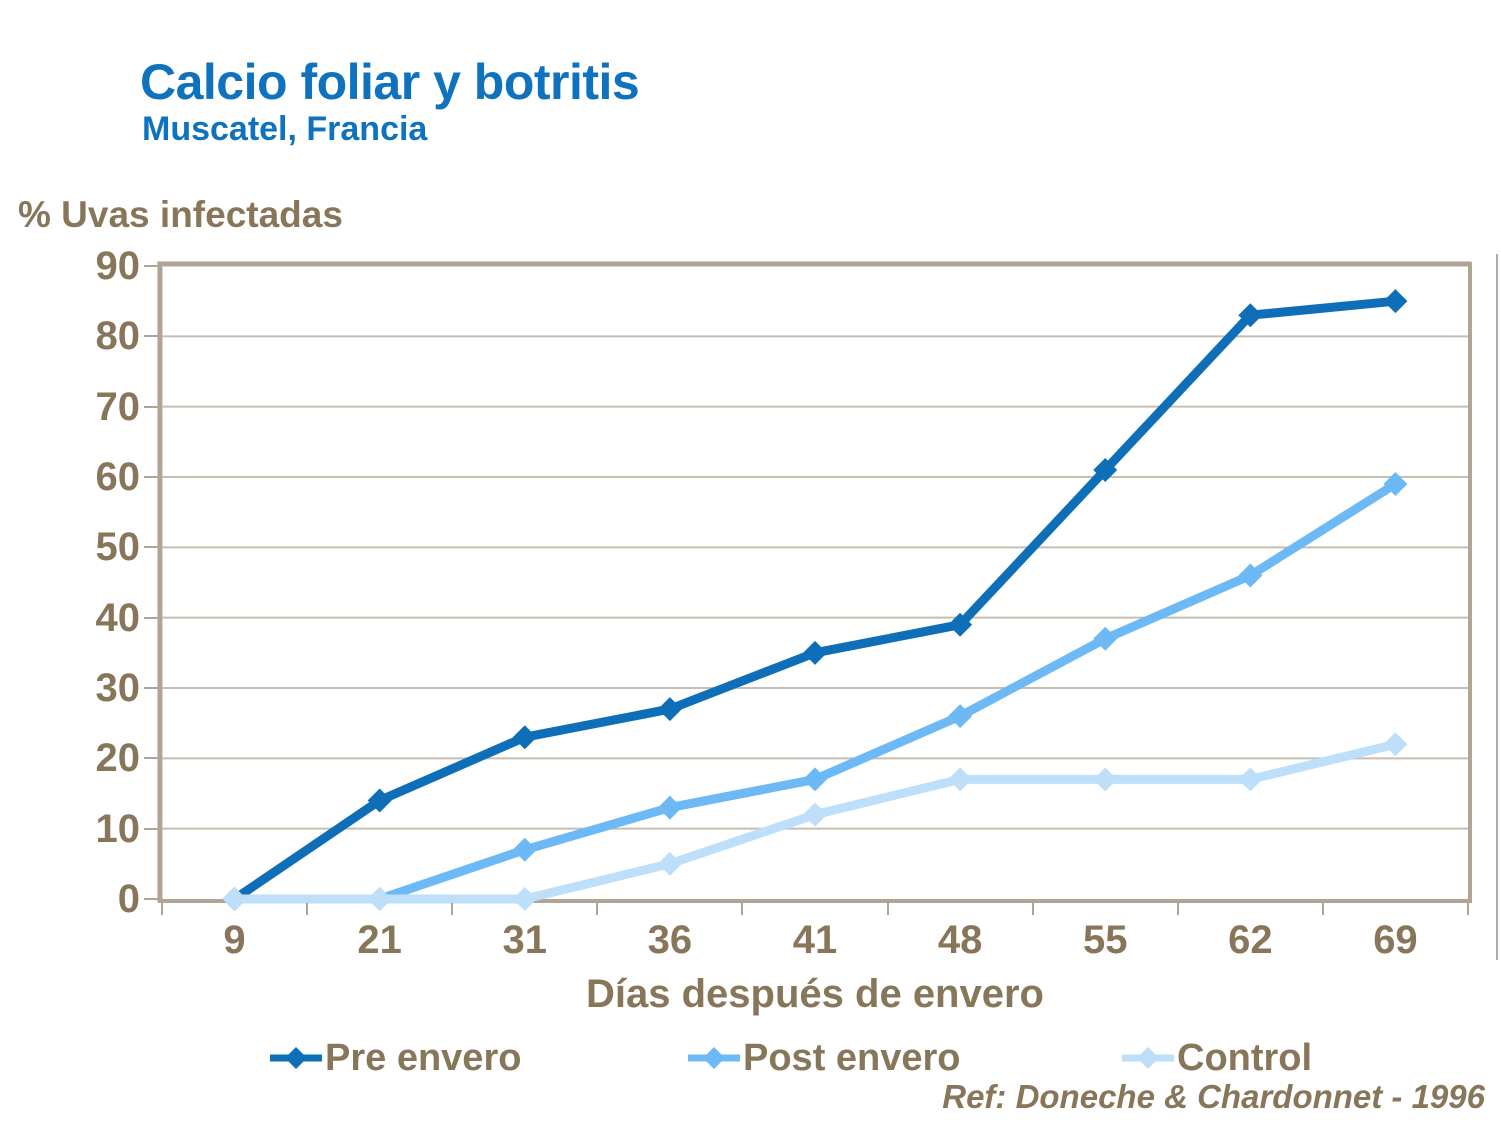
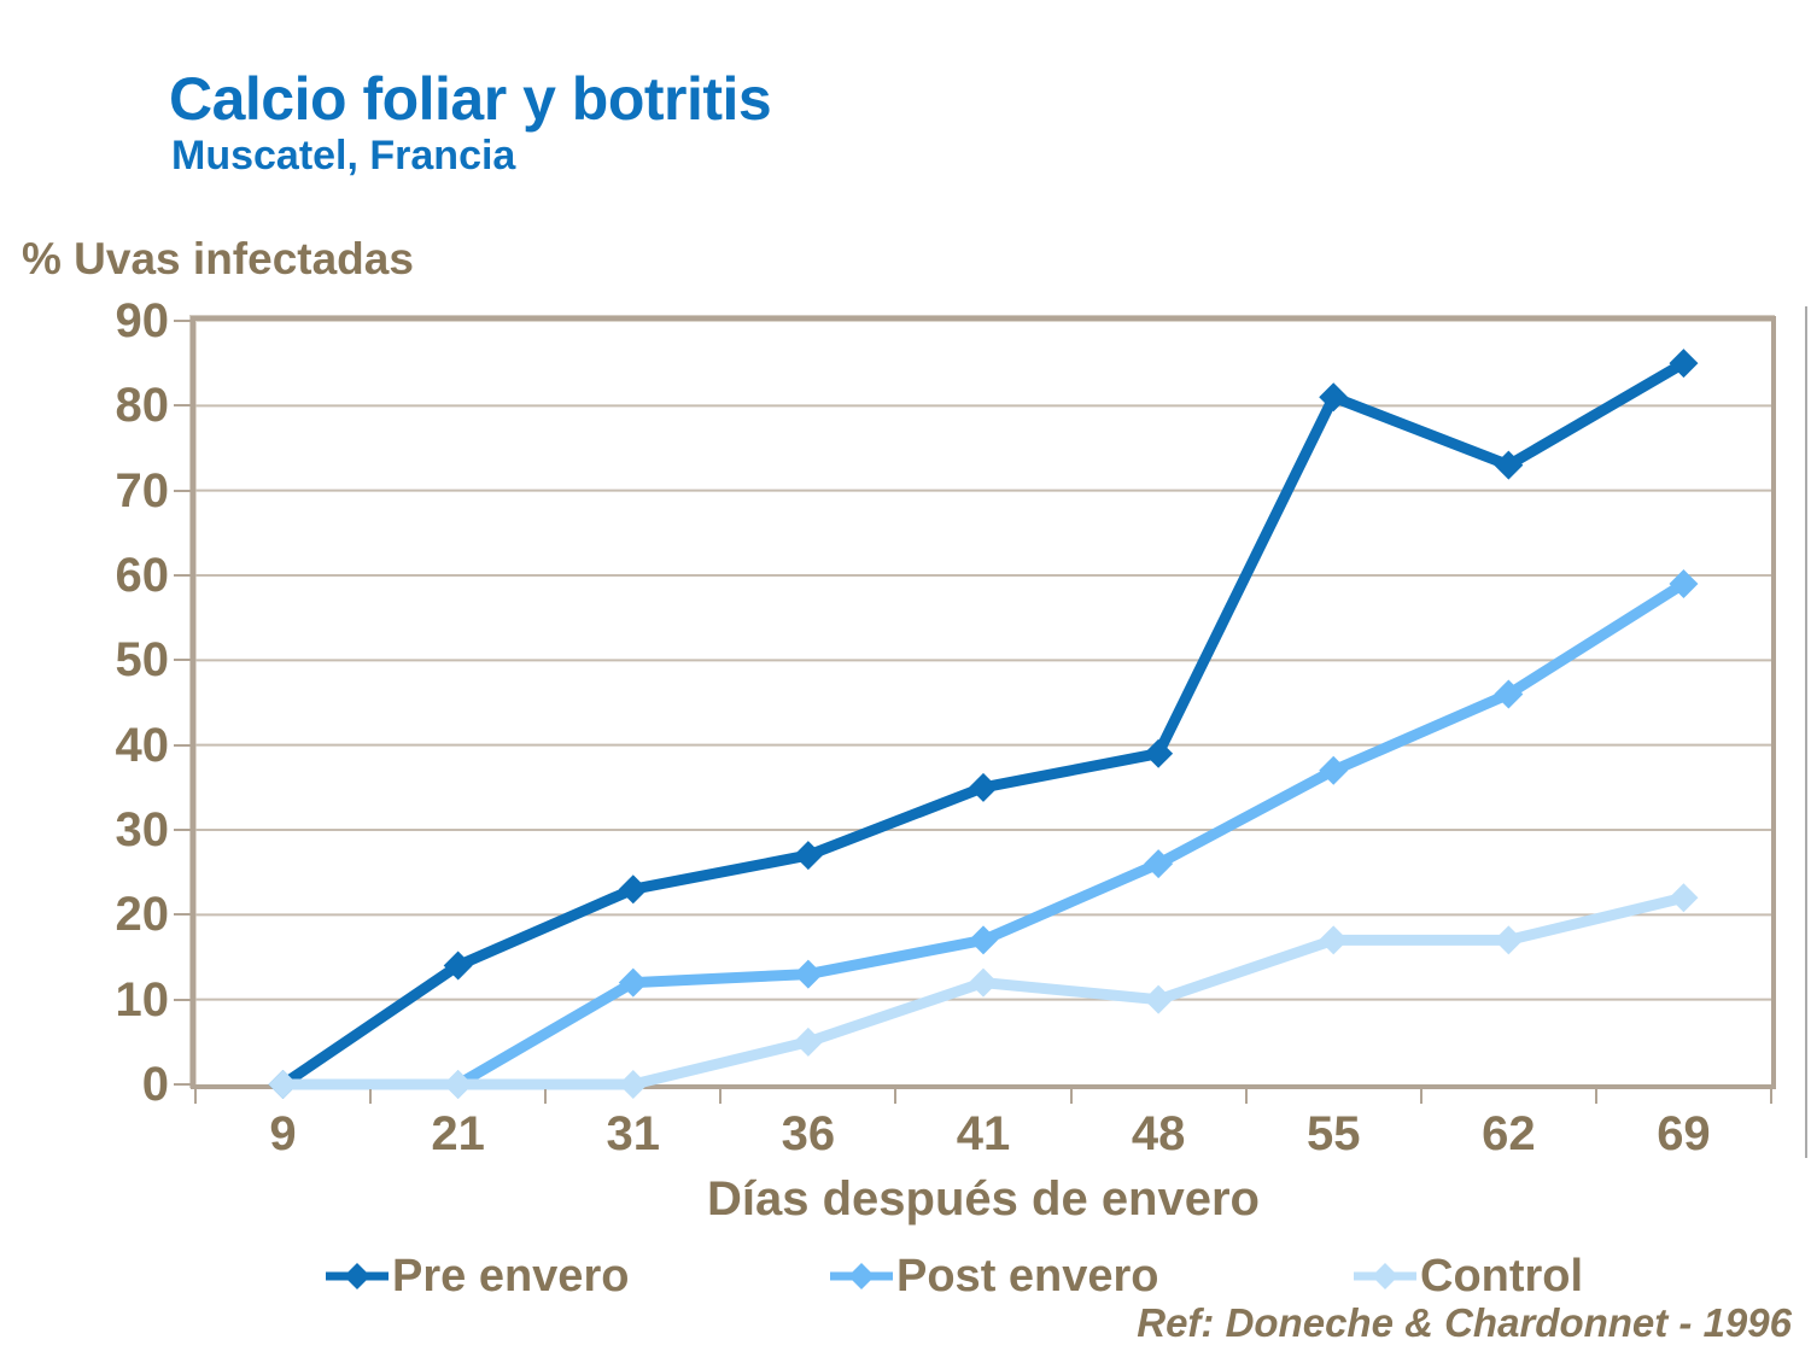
Post envero/31: 7 -> 12
Control/48: 17 -> 10
Pre envero/55: 61 -> 81
Pre envero/62: 83 -> 73
